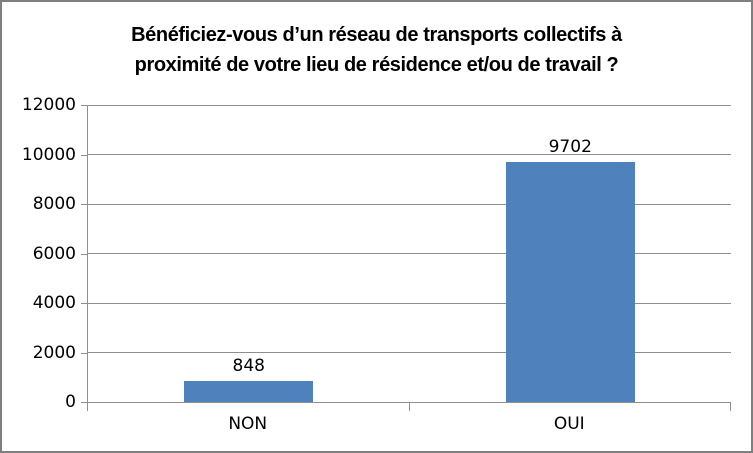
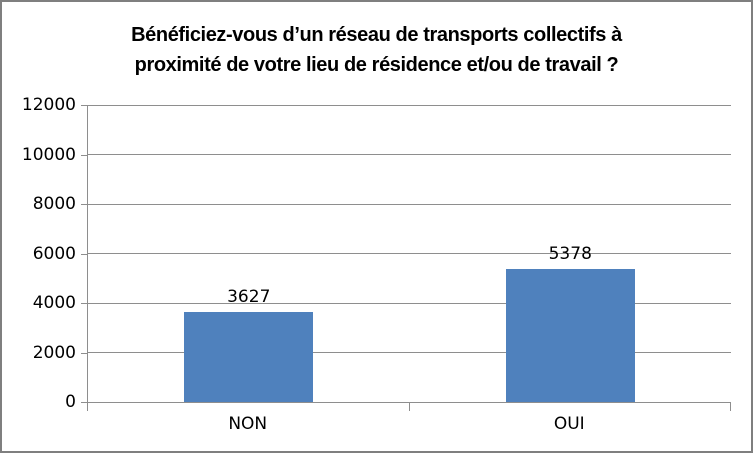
NON: 848 -> 3627
OUI: 9702 -> 5378
